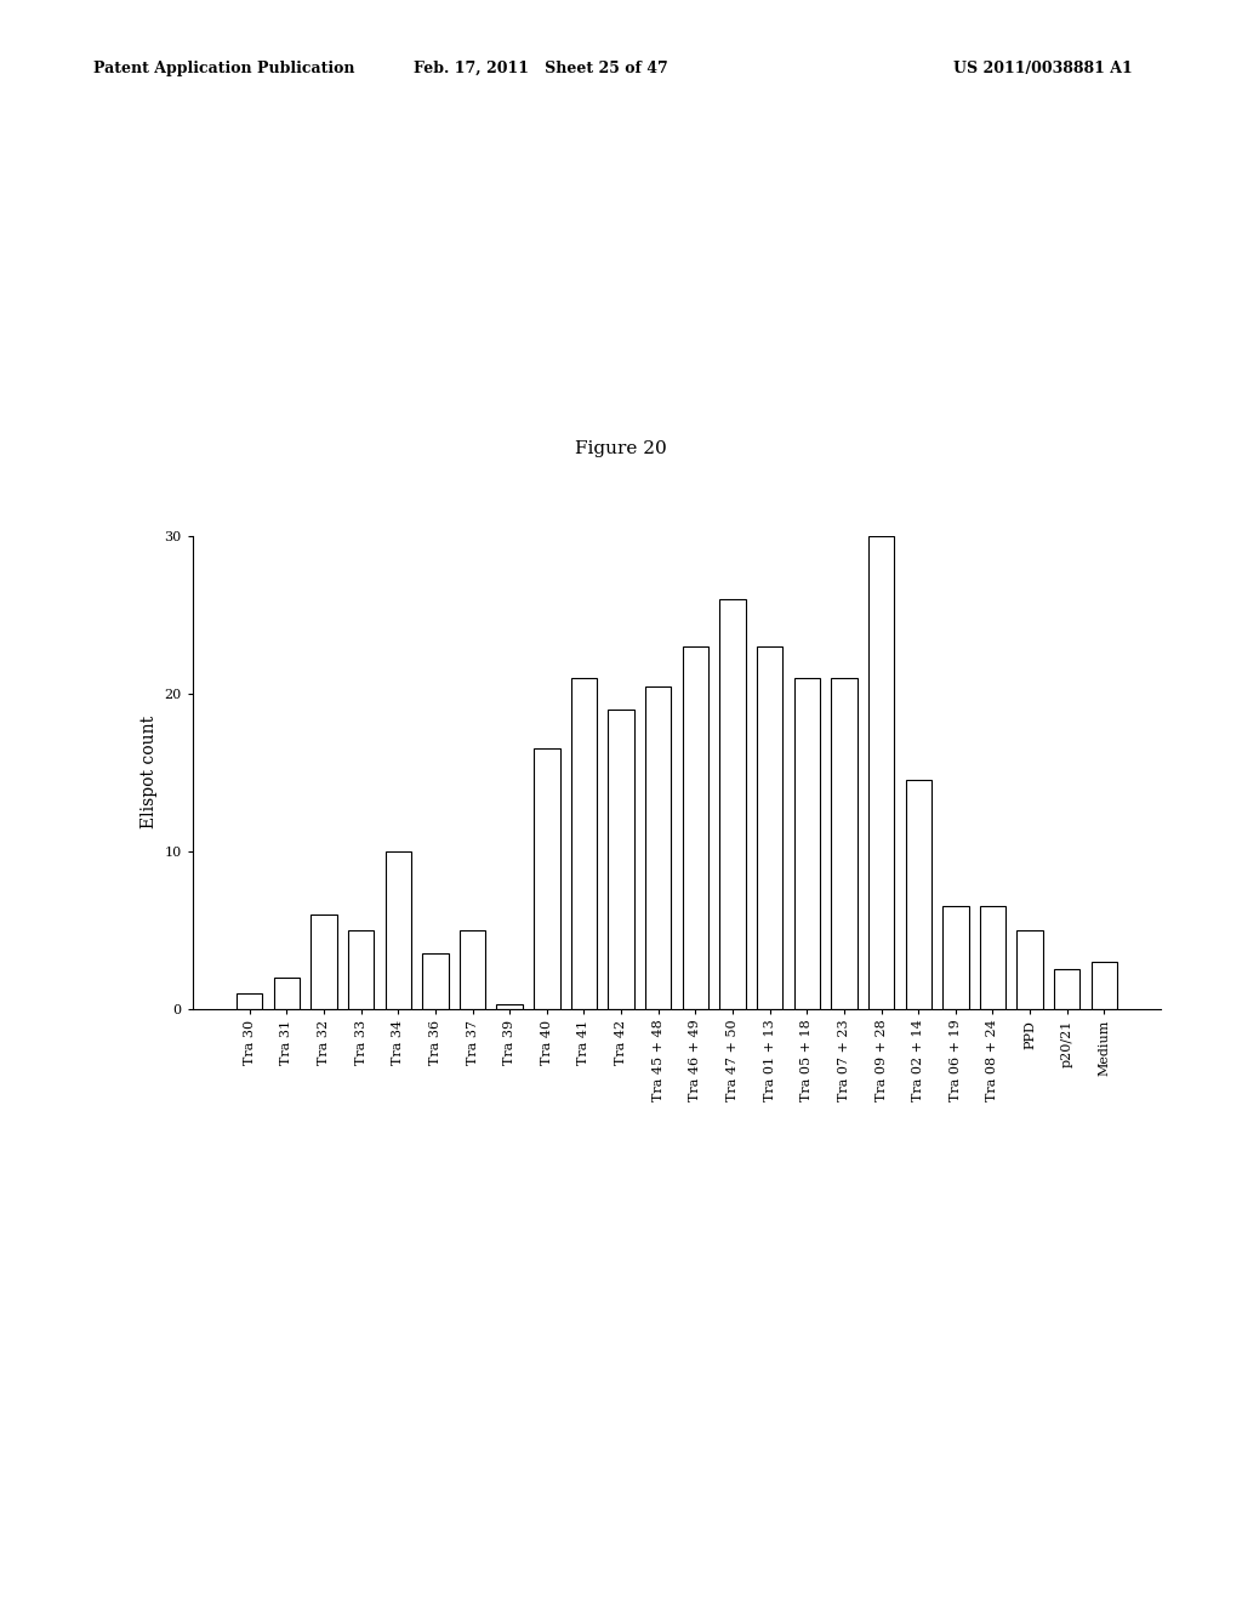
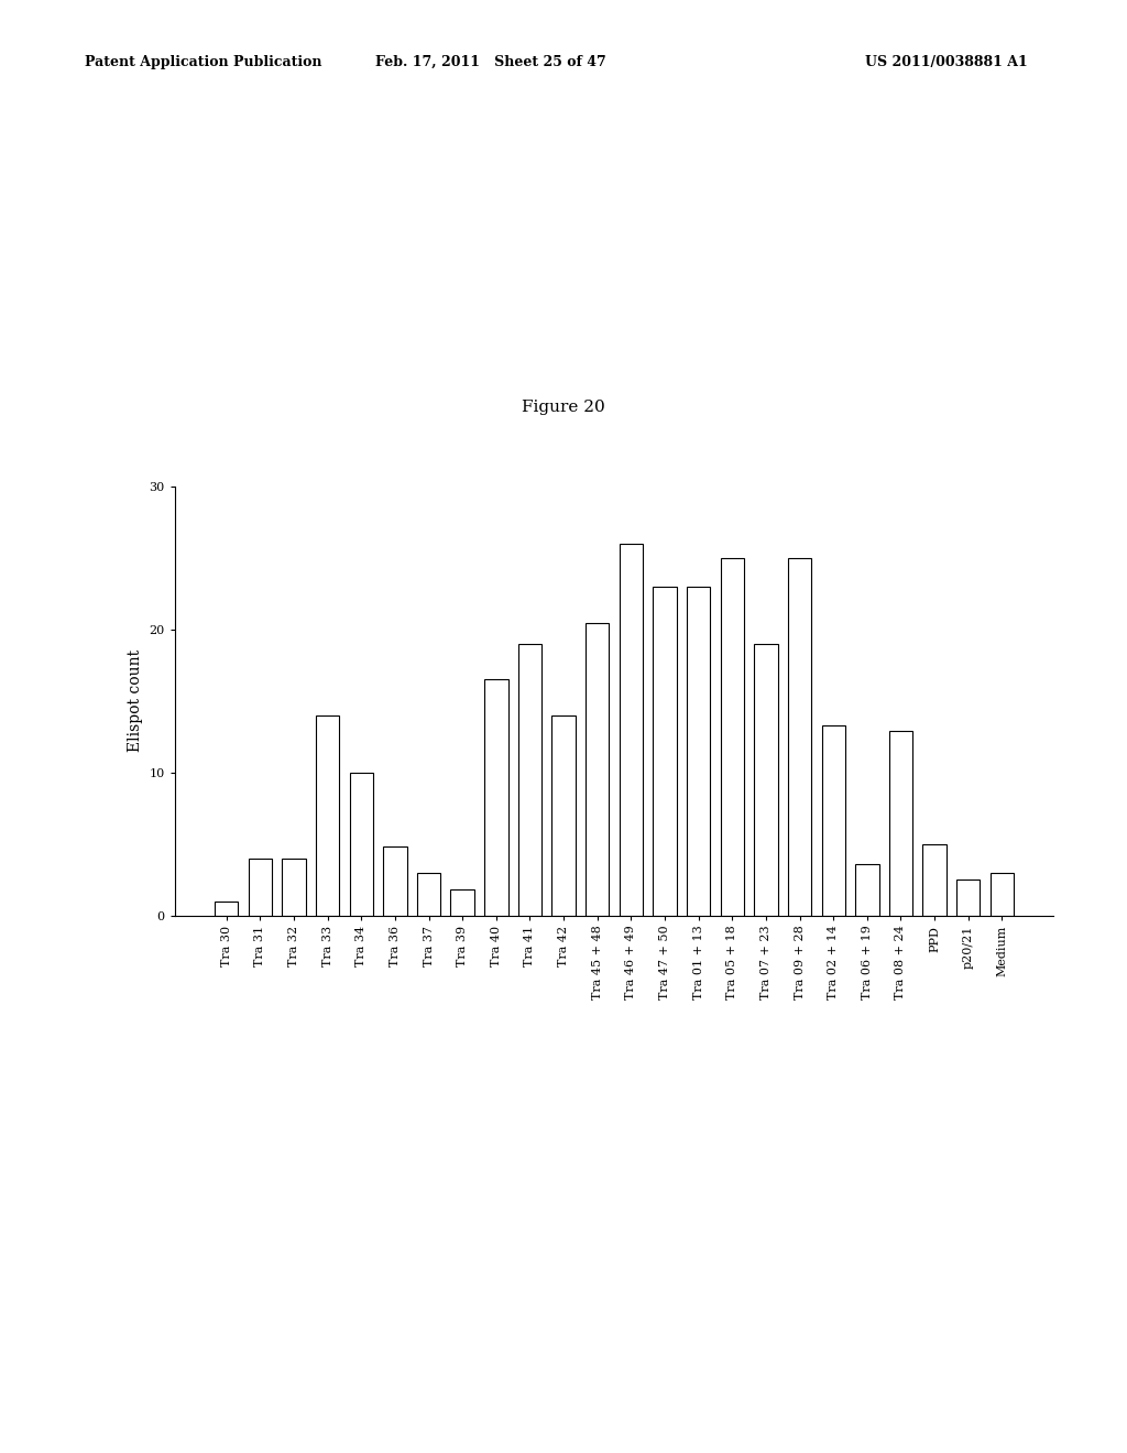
Tra 31: 2.0 -> 4.0
Tra 32: 6.0 -> 4.0
Tra 33: 5.0 -> 14.0
Tra 36: 3.5 -> 4.8
Tra 37: 5.0 -> 3.0
Tra 39: 0.3 -> 1.8
Tra 41: 21.0 -> 19.0
Tra 42: 19.0 -> 14.0
Tra 46 + 49: 23.0 -> 26.0
Tra 47 + 50: 26.0 -> 23.0
Tra 05 + 18: 21.0 -> 25.0
Tra 07 + 23: 21.0 -> 19.0
Tra 09 + 28: 30.0 -> 25.0
Tra 02 + 14: 14.5 -> 13.3
Tra 06 + 19: 6.5 -> 3.6
Tra 08 + 24: 6.5 -> 12.9
